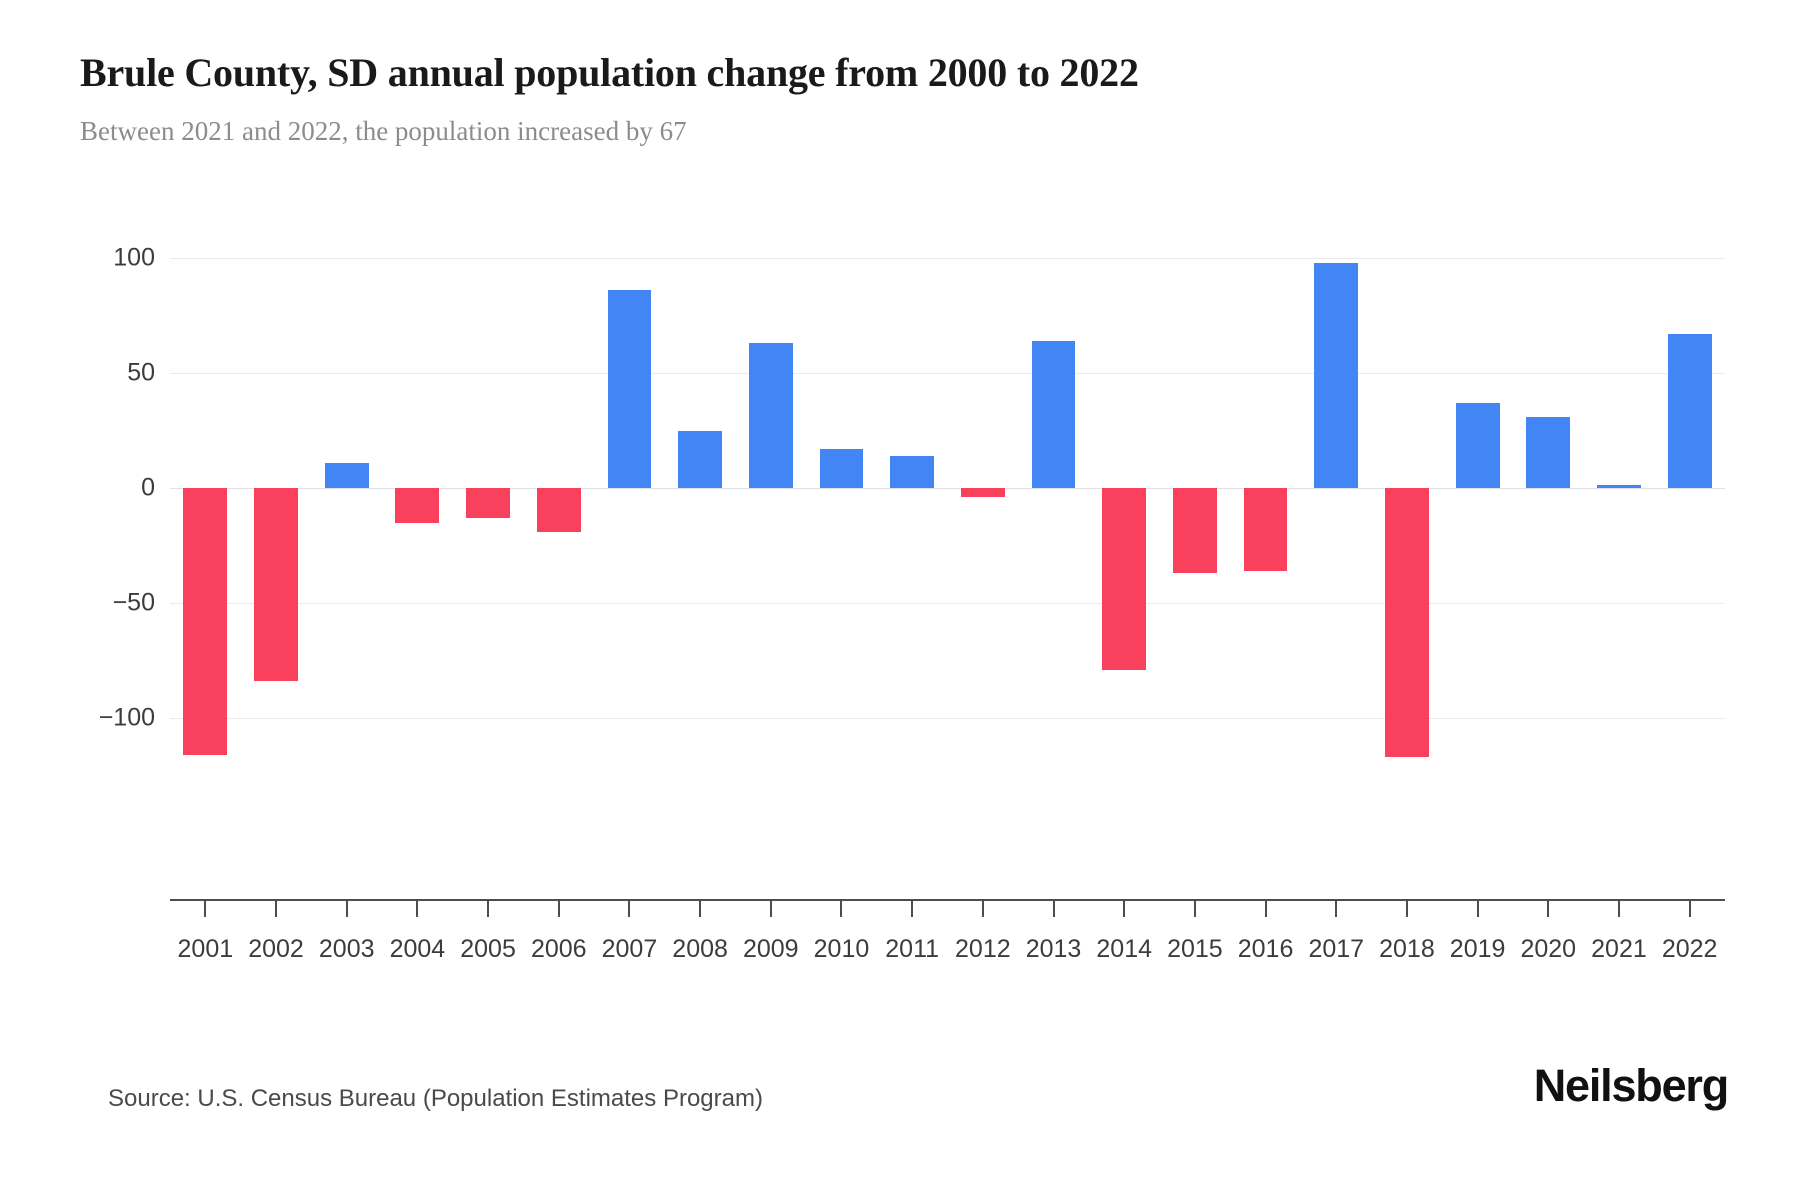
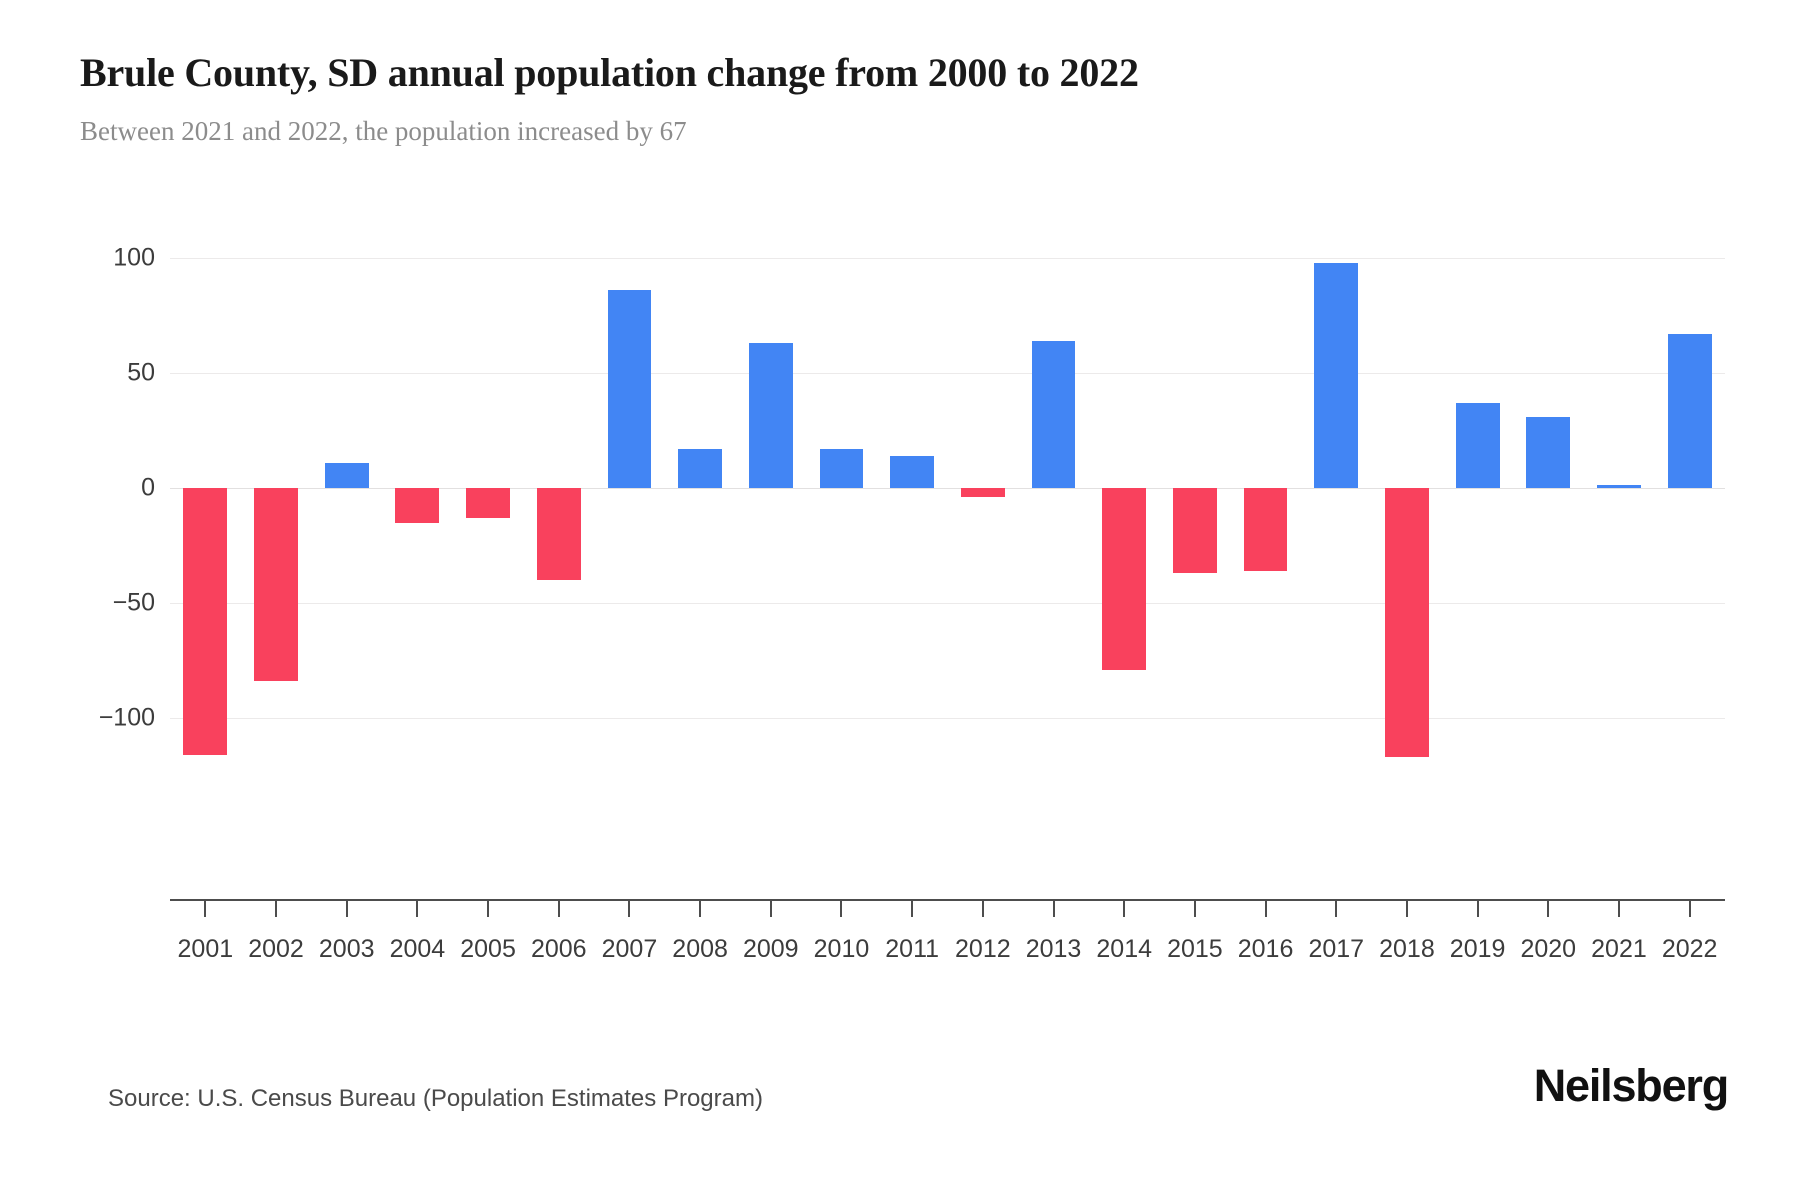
2006: -19 -> -40
2008: 25 -> 17
